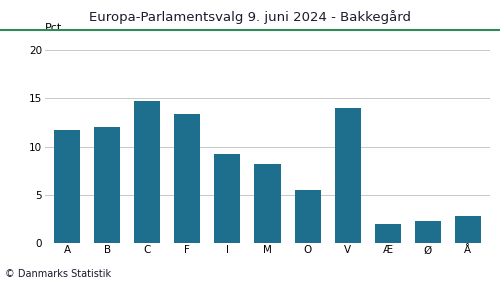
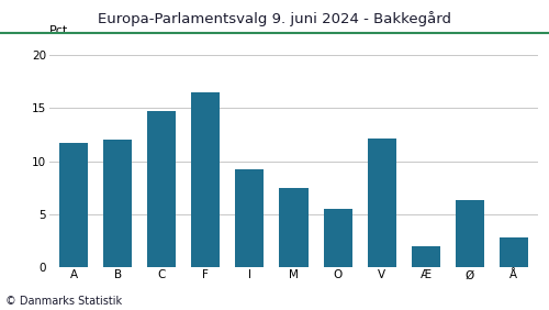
F: 13.4 -> 16.5
M: 8.2 -> 7.5
V: 14.0 -> 12.1
Ø: 2.2 -> 6.3
